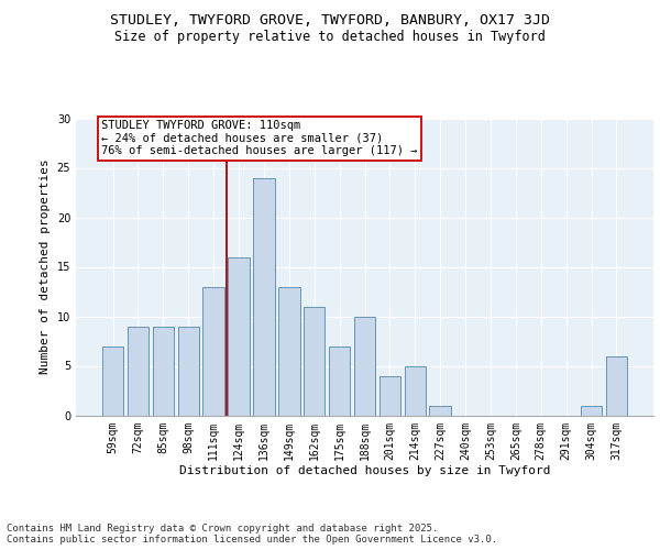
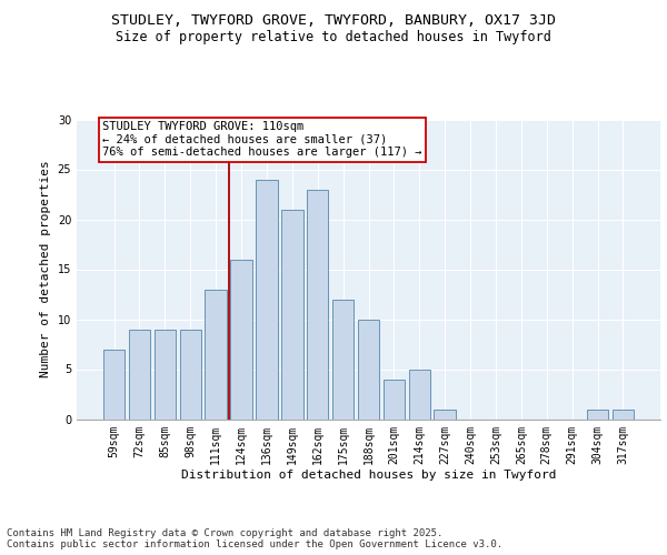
149sqm: 13 -> 21
162sqm: 11 -> 23
175sqm: 7 -> 12
317sqm: 6 -> 1
